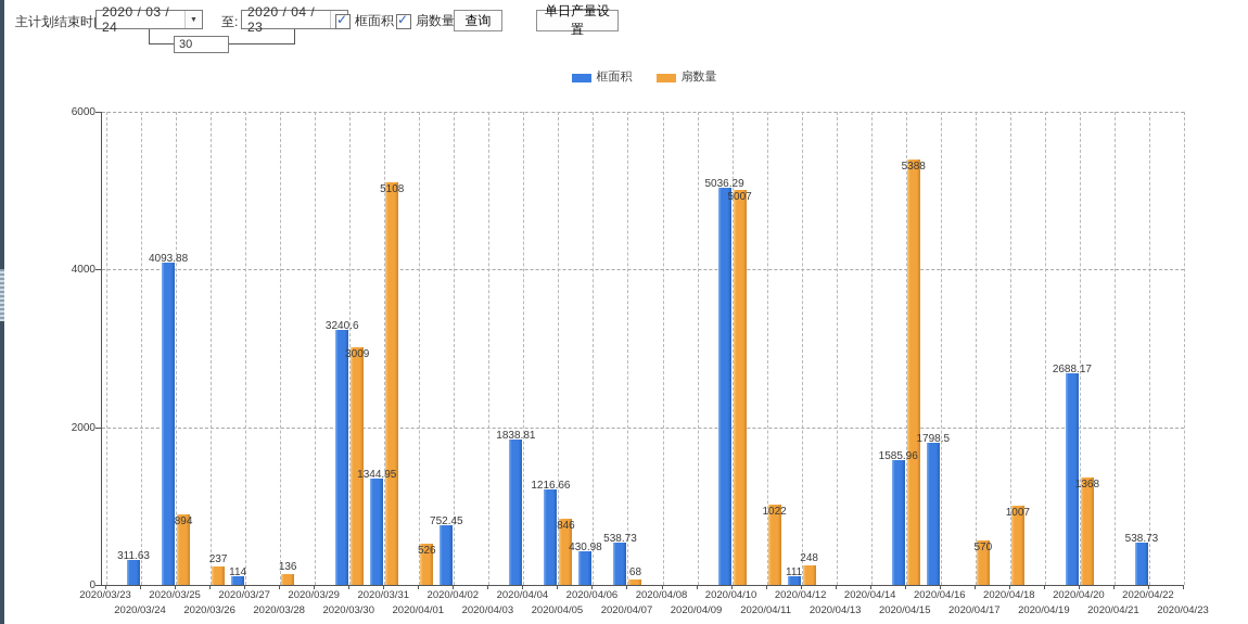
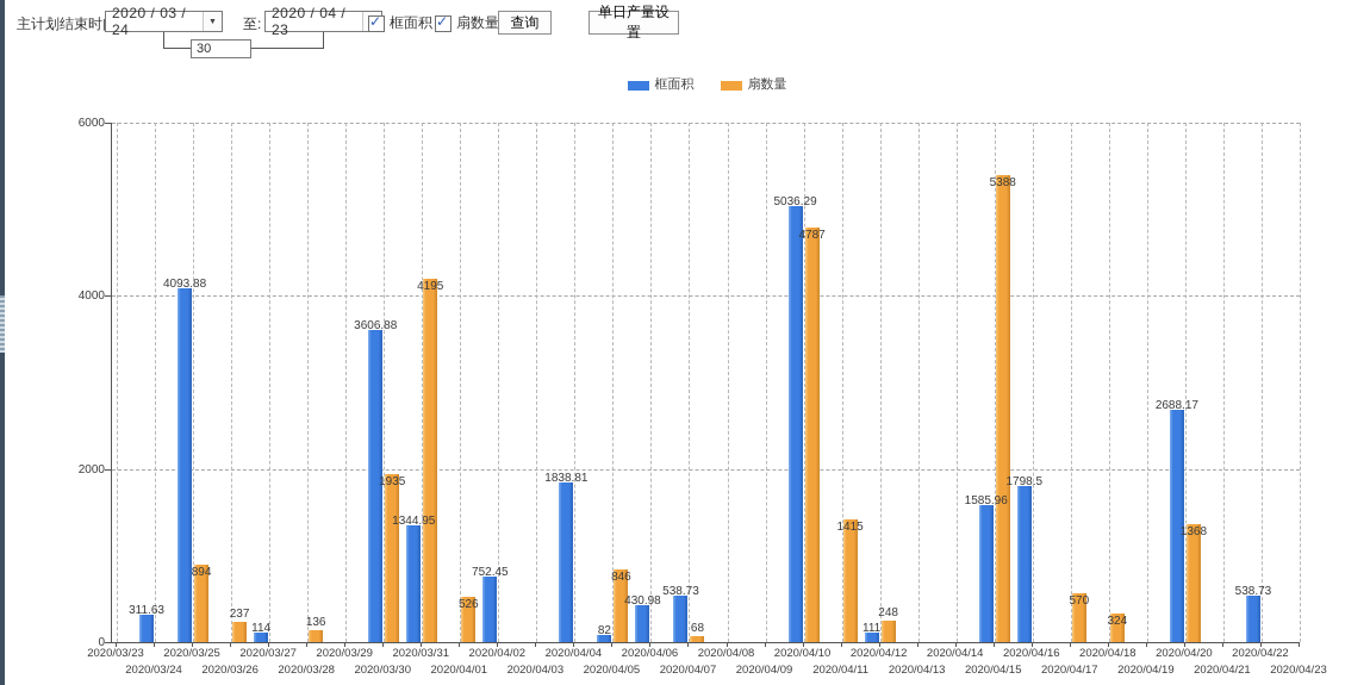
框面积/2020/03/30: 3240.6 -> 3606.88
扇数量/2020/03/30: 3009 -> 1935
扇数量/2020/03/31: 5108 -> 4195
框面积/2020/04/05: 1216.66 -> 82
扇数量/2020/04/10: 5007 -> 4787
扇数量/2020/04/11: 1022 -> 1415
扇数量/2020/04/18: 1007 -> 324
